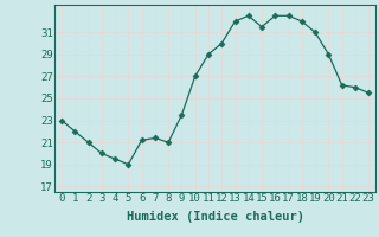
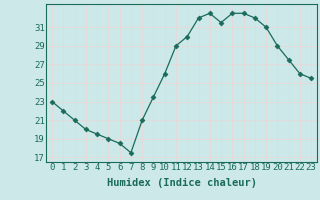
6: 21.2 -> 18.5
7: 21.4 -> 17.5
10: 27.0 -> 26.0
21: 26.2 -> 27.5
